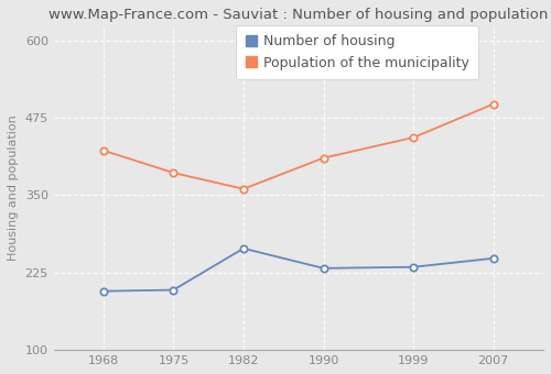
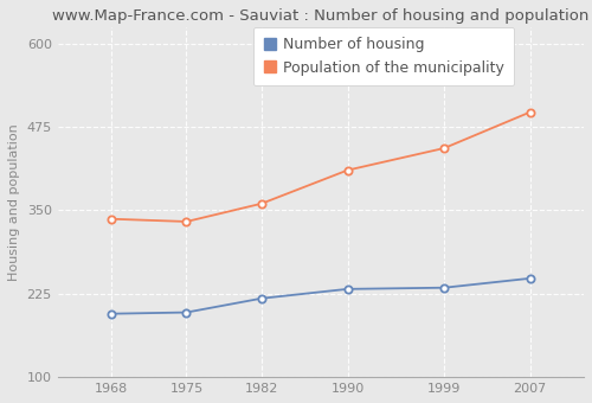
Population of the municipality/1968: 422 -> 337
Population of the municipality/1975: 386 -> 333
Number of housing/1982: 264 -> 218
